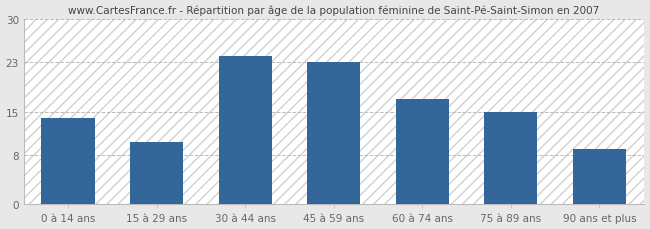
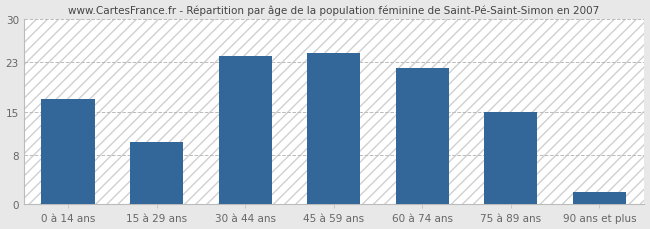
0 à 14 ans: 14.0 -> 17.0
45 à 59 ans: 23.0 -> 24.5
60 à 74 ans: 17.0 -> 22.0
90 ans et plus: 9.0 -> 2.0
